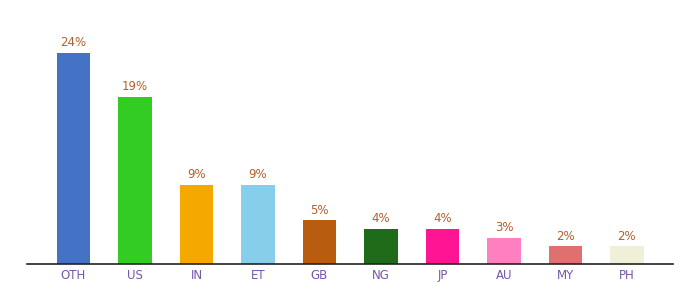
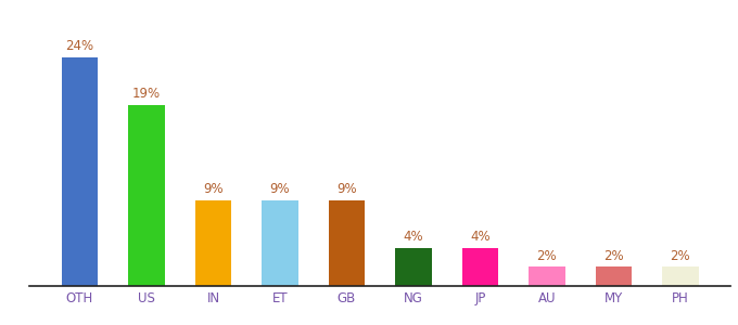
GB: 5% -> 9%
AU: 3% -> 2%
